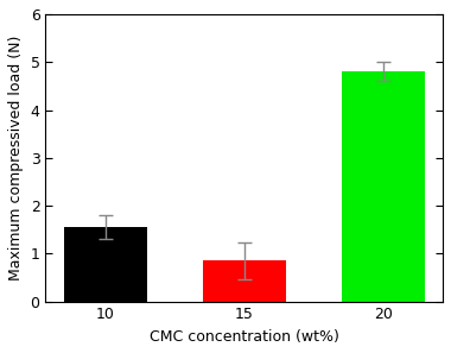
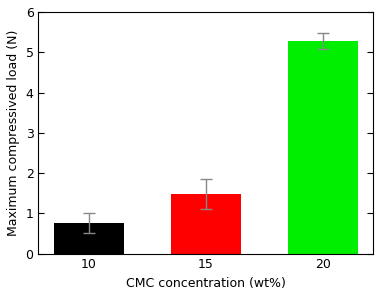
10: 1.55 -> 0.75
15: 0.85 -> 1.48
20: 4.80 -> 5.27
